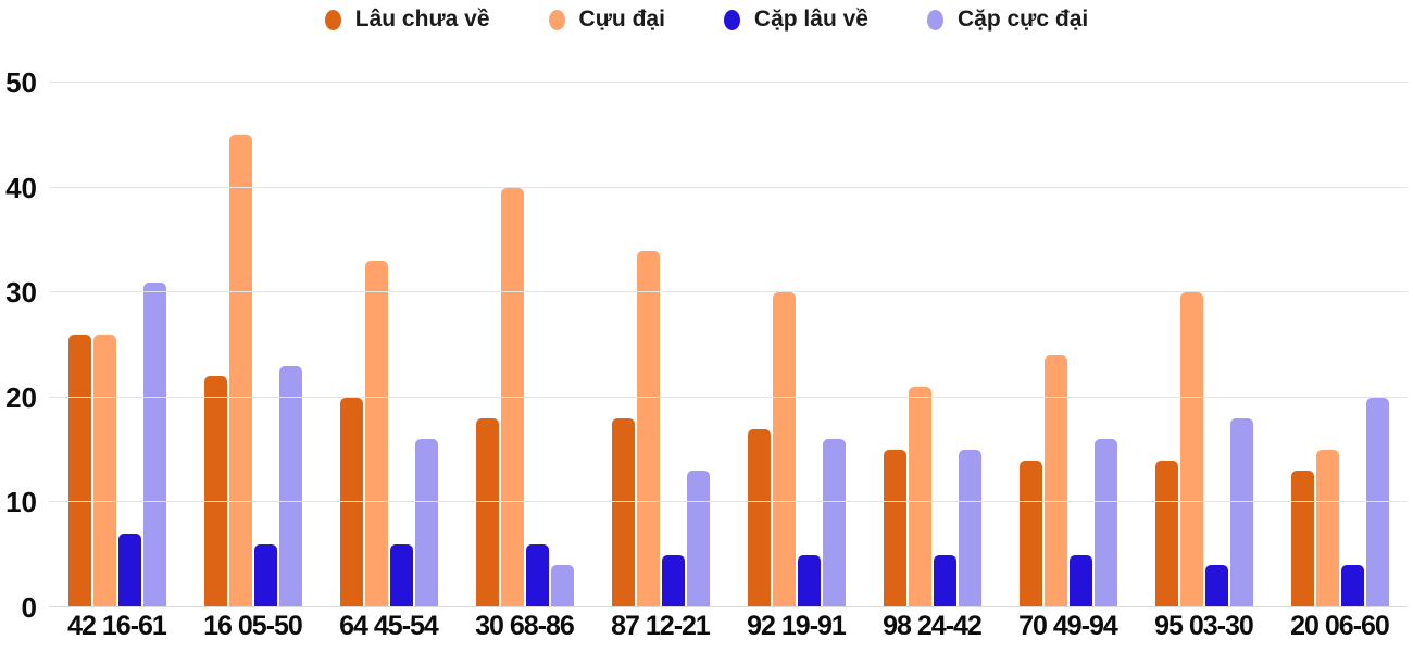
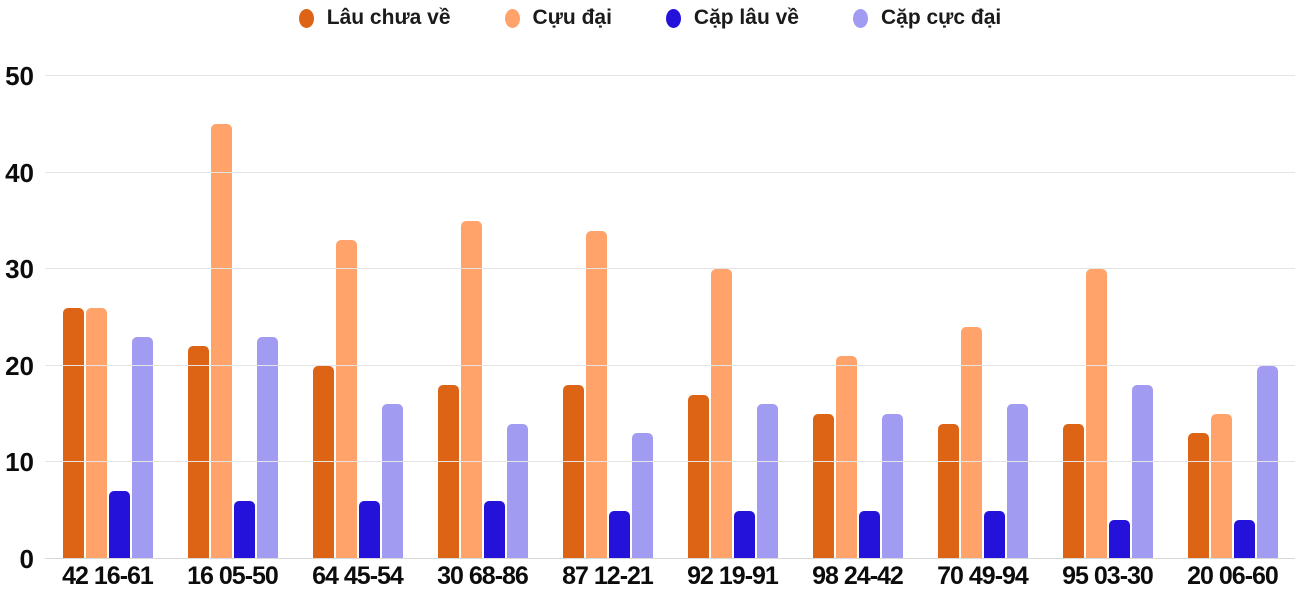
Cặp cực đại/42 16-61: 31 -> 23
Cựu đại/30 68-86: 40 -> 35
Cặp cực đại/30 68-86: 4 -> 14
